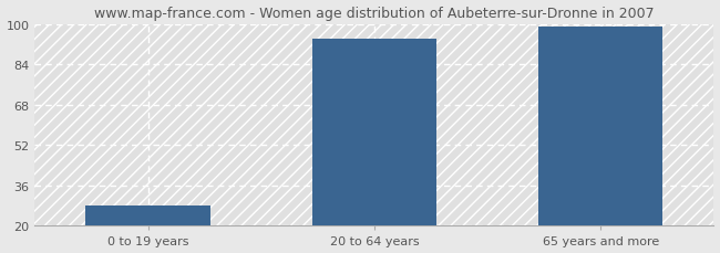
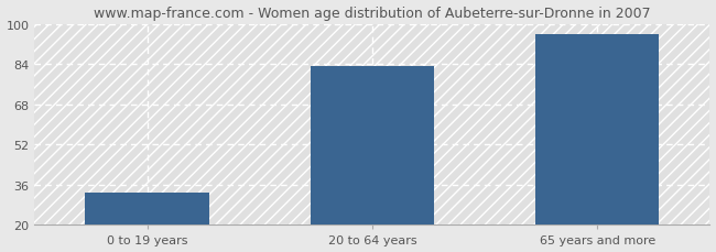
0 to 19 years: 28 -> 33
20 to 64 years: 94 -> 83
65 years and more: 99 -> 96
